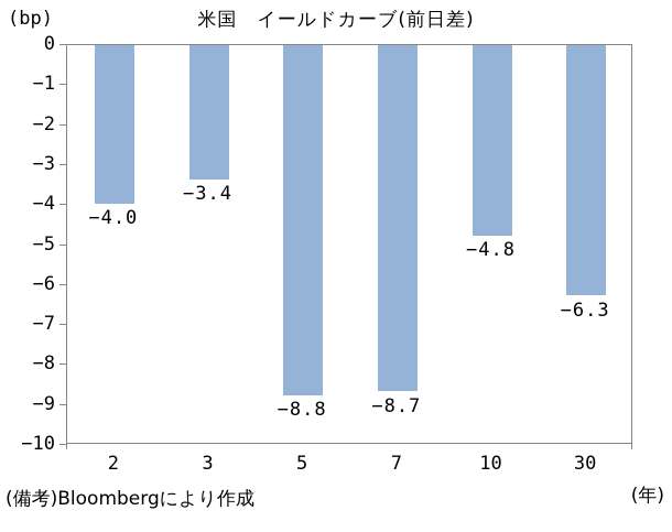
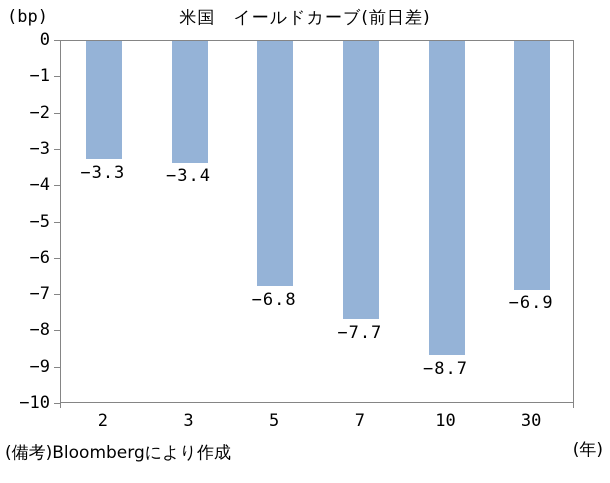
2: −4.0 -> −3.3
5: −8.8 -> −6.8
7: −8.7 -> −7.7
10: −4.8 -> −8.7
30: −6.3 -> −6.9
